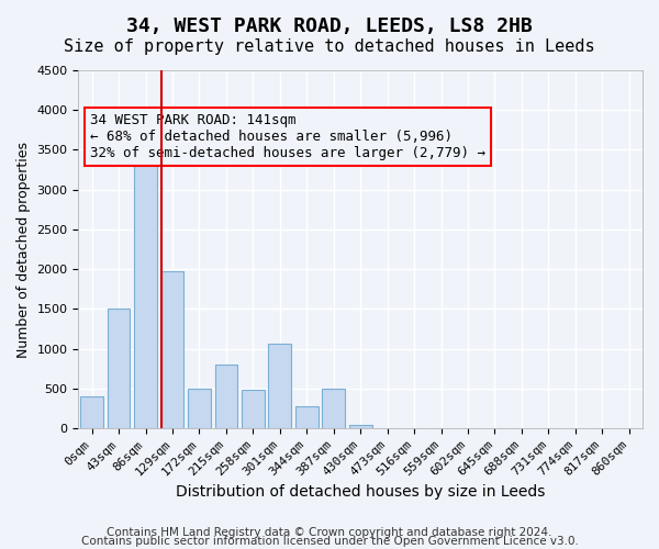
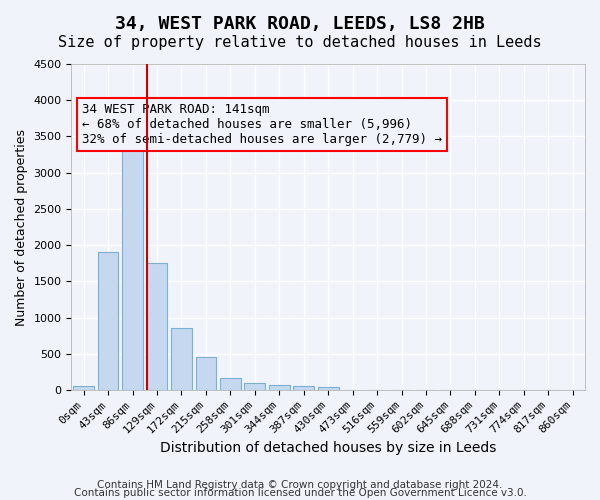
0sqm: 400 -> 50
43sqm: 1500 -> 1900
129sqm: 1980 -> 1750
172sqm: 500 -> 850
215sqm: 800 -> 450
258sqm: 480 -> 160
301sqm: 1060 -> 100
344sqm: 280 -> 80
387sqm: 500 -> 60
